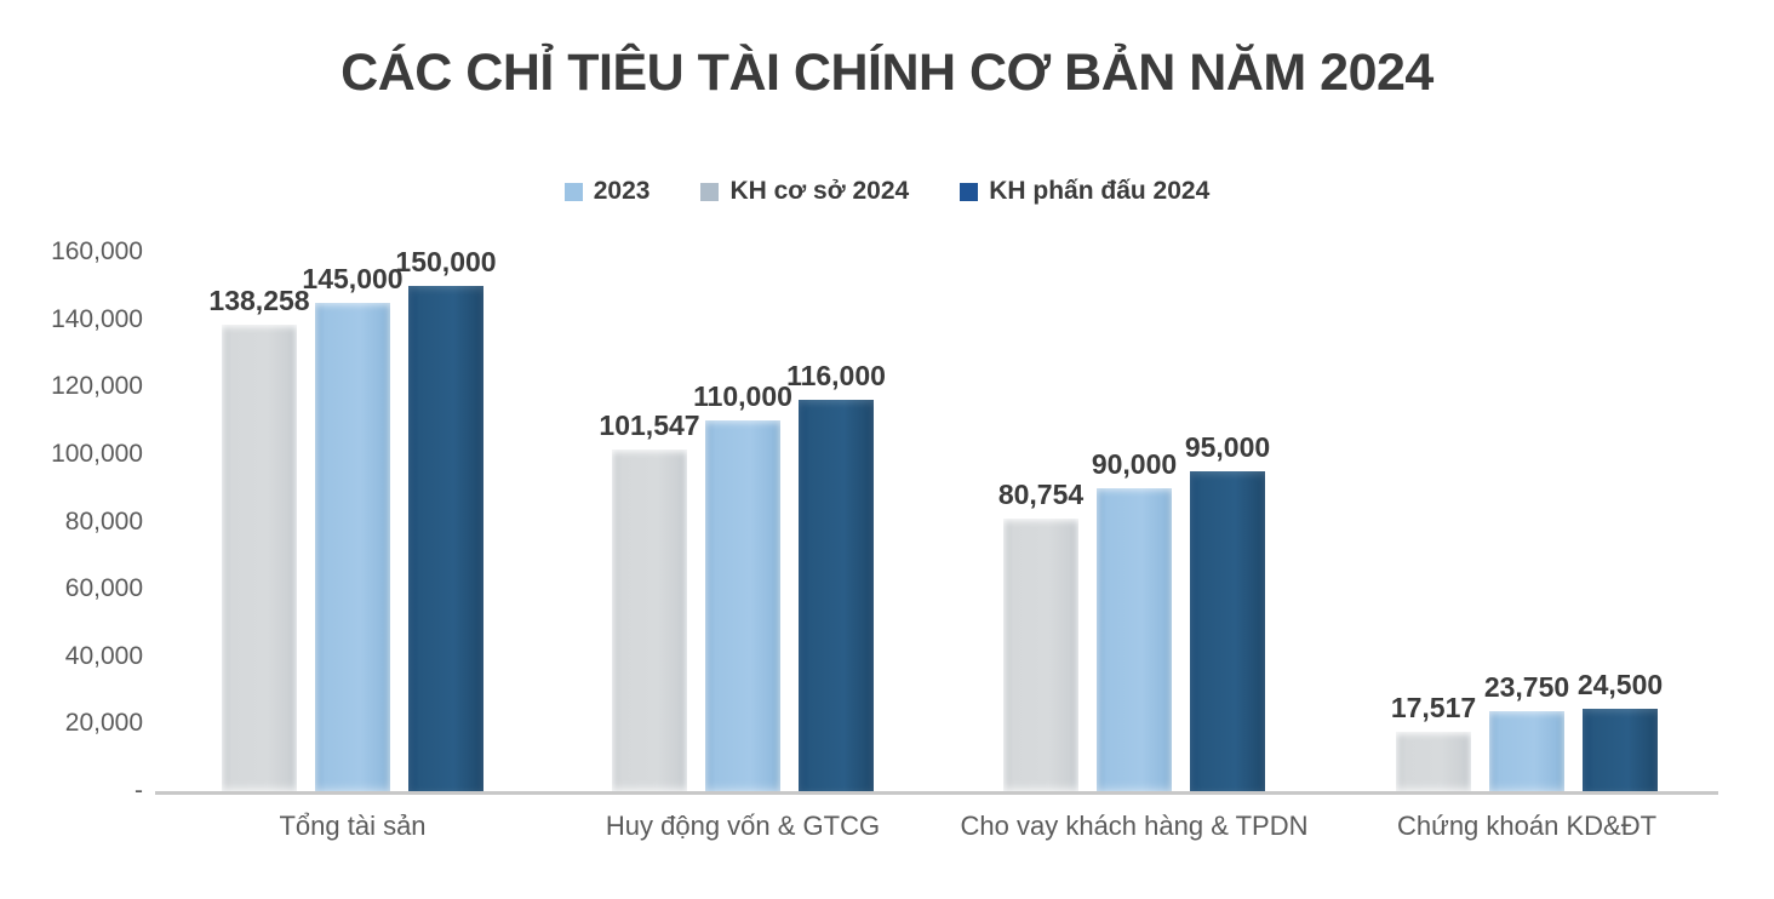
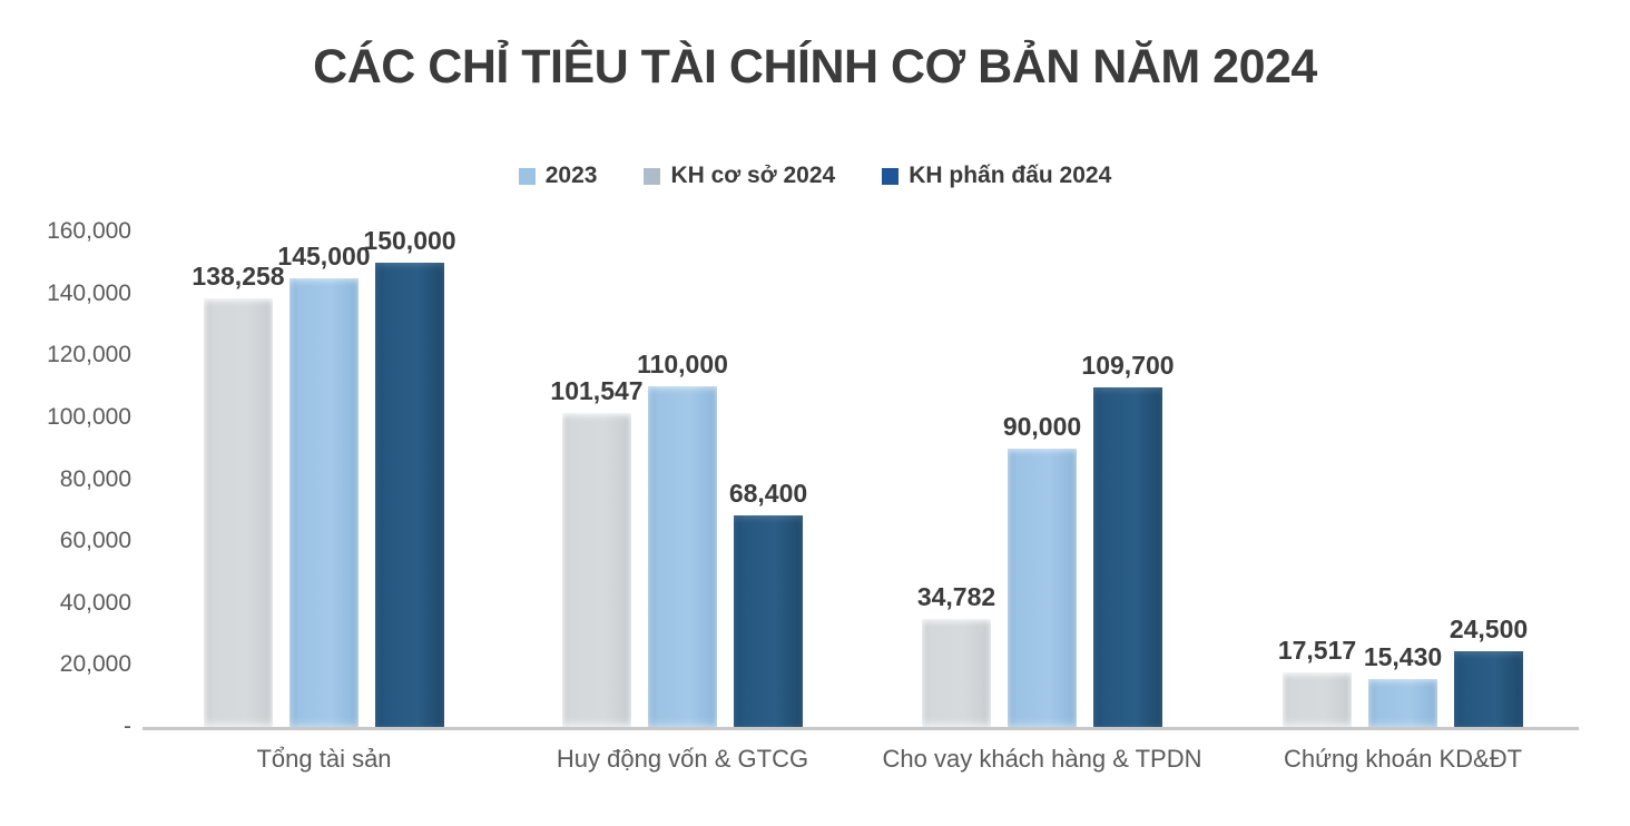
KH phấn đấu 2024/Huy động vốn & GTCG: 116,000 -> 68,400
2023/Cho vay khách hàng & TPDN: 80,754 -> 34,782
KH phấn đấu 2024/Cho vay khách hàng & TPDN: 95,000 -> 109,700
KH cơ sở 2024/Chứng khoán KD&ĐT: 23,750 -> 15,430
